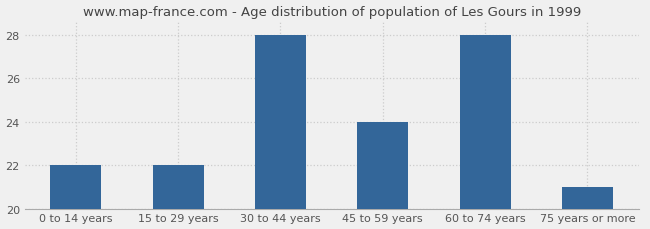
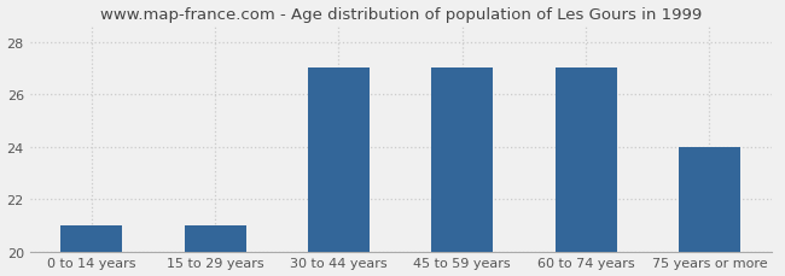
0 to 14 years: 22 -> 21
15 to 29 years: 22 -> 21
30 to 44 years: 28 -> 27
45 to 59 years: 24 -> 27
60 to 74 years: 28 -> 27
75 years or more: 21 -> 24
